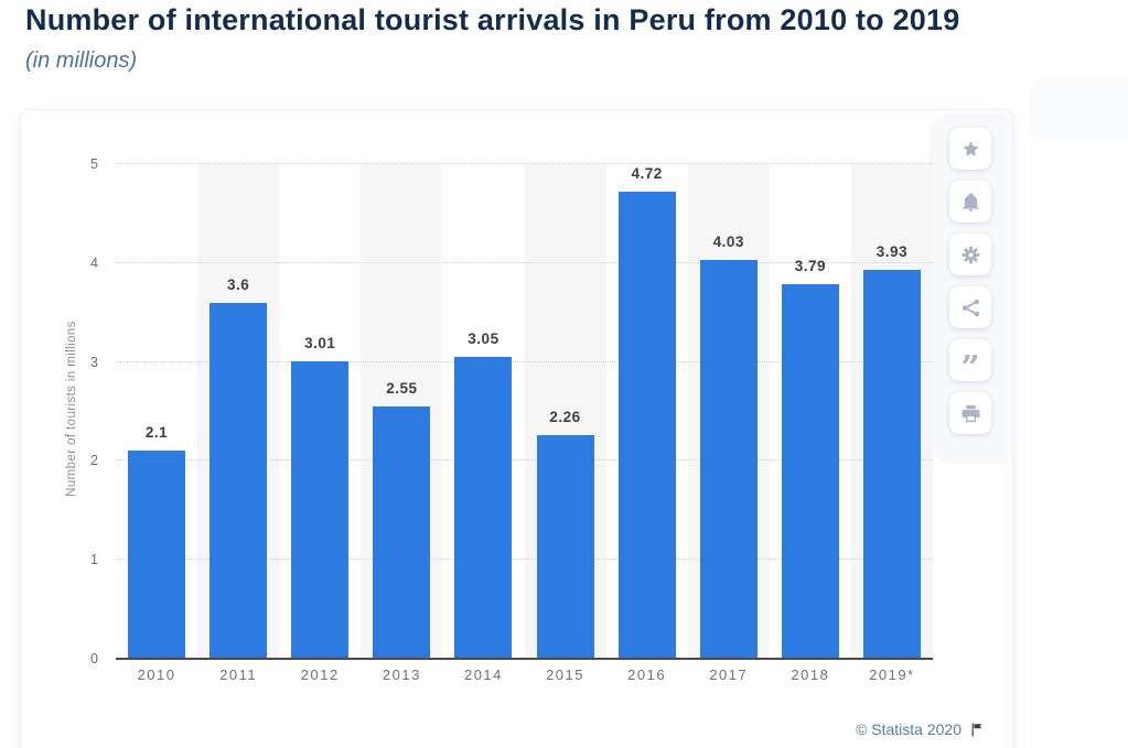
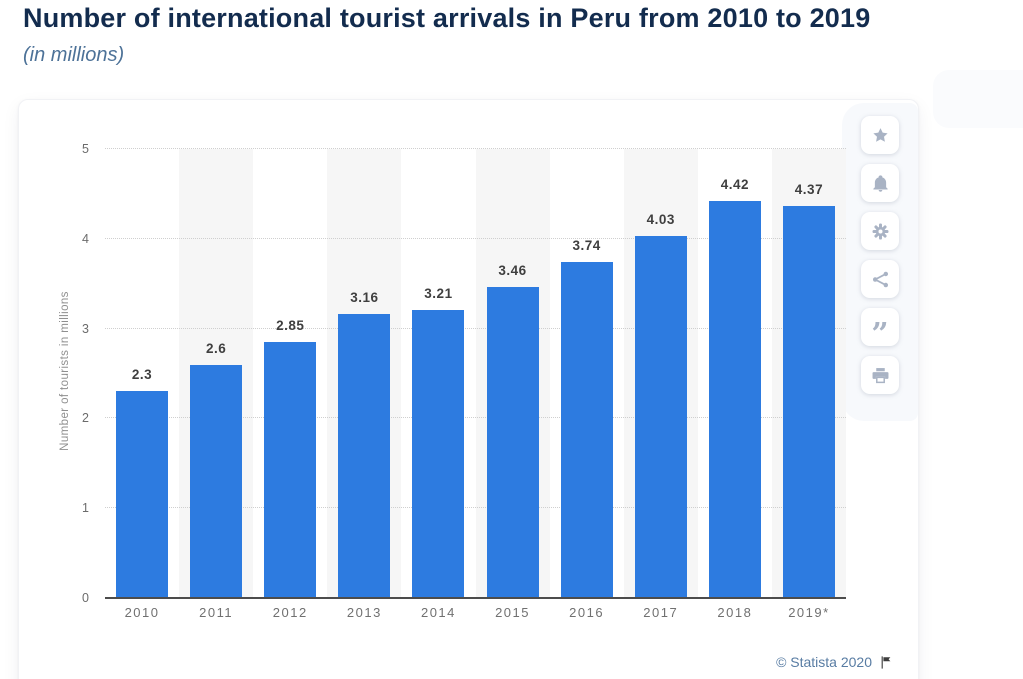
2010: 2.1 -> 2.3
2011: 3.6 -> 2.6
2012: 3.01 -> 2.85
2013: 2.55 -> 3.16
2014: 3.05 -> 3.21
2015: 2.26 -> 3.46
2016: 4.72 -> 3.74
2018: 3.79 -> 4.42
2019*: 3.93 -> 4.37
